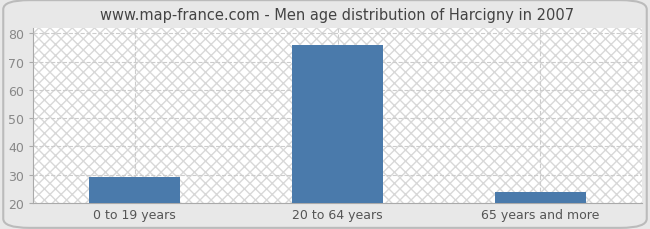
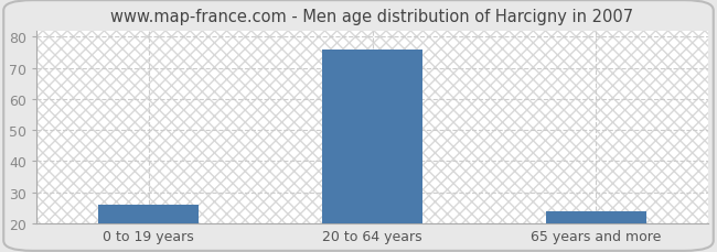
0 to 19 years: 29 -> 26
